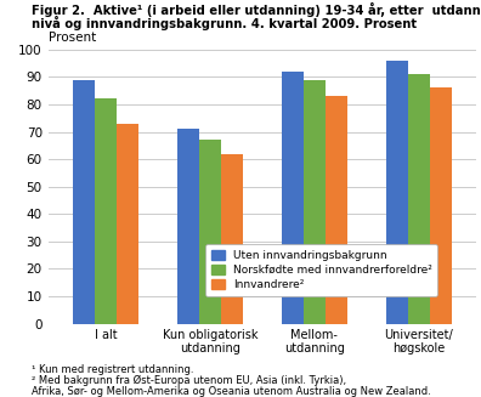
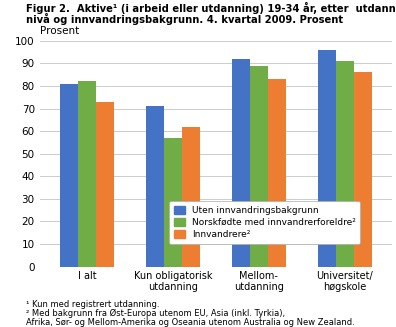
Uten innvandringsbakgrunn/I alt: 89 -> 81
Norskfødte med innvandrerforeldre²/Kun obligatorisk utdanning: 67 -> 57
